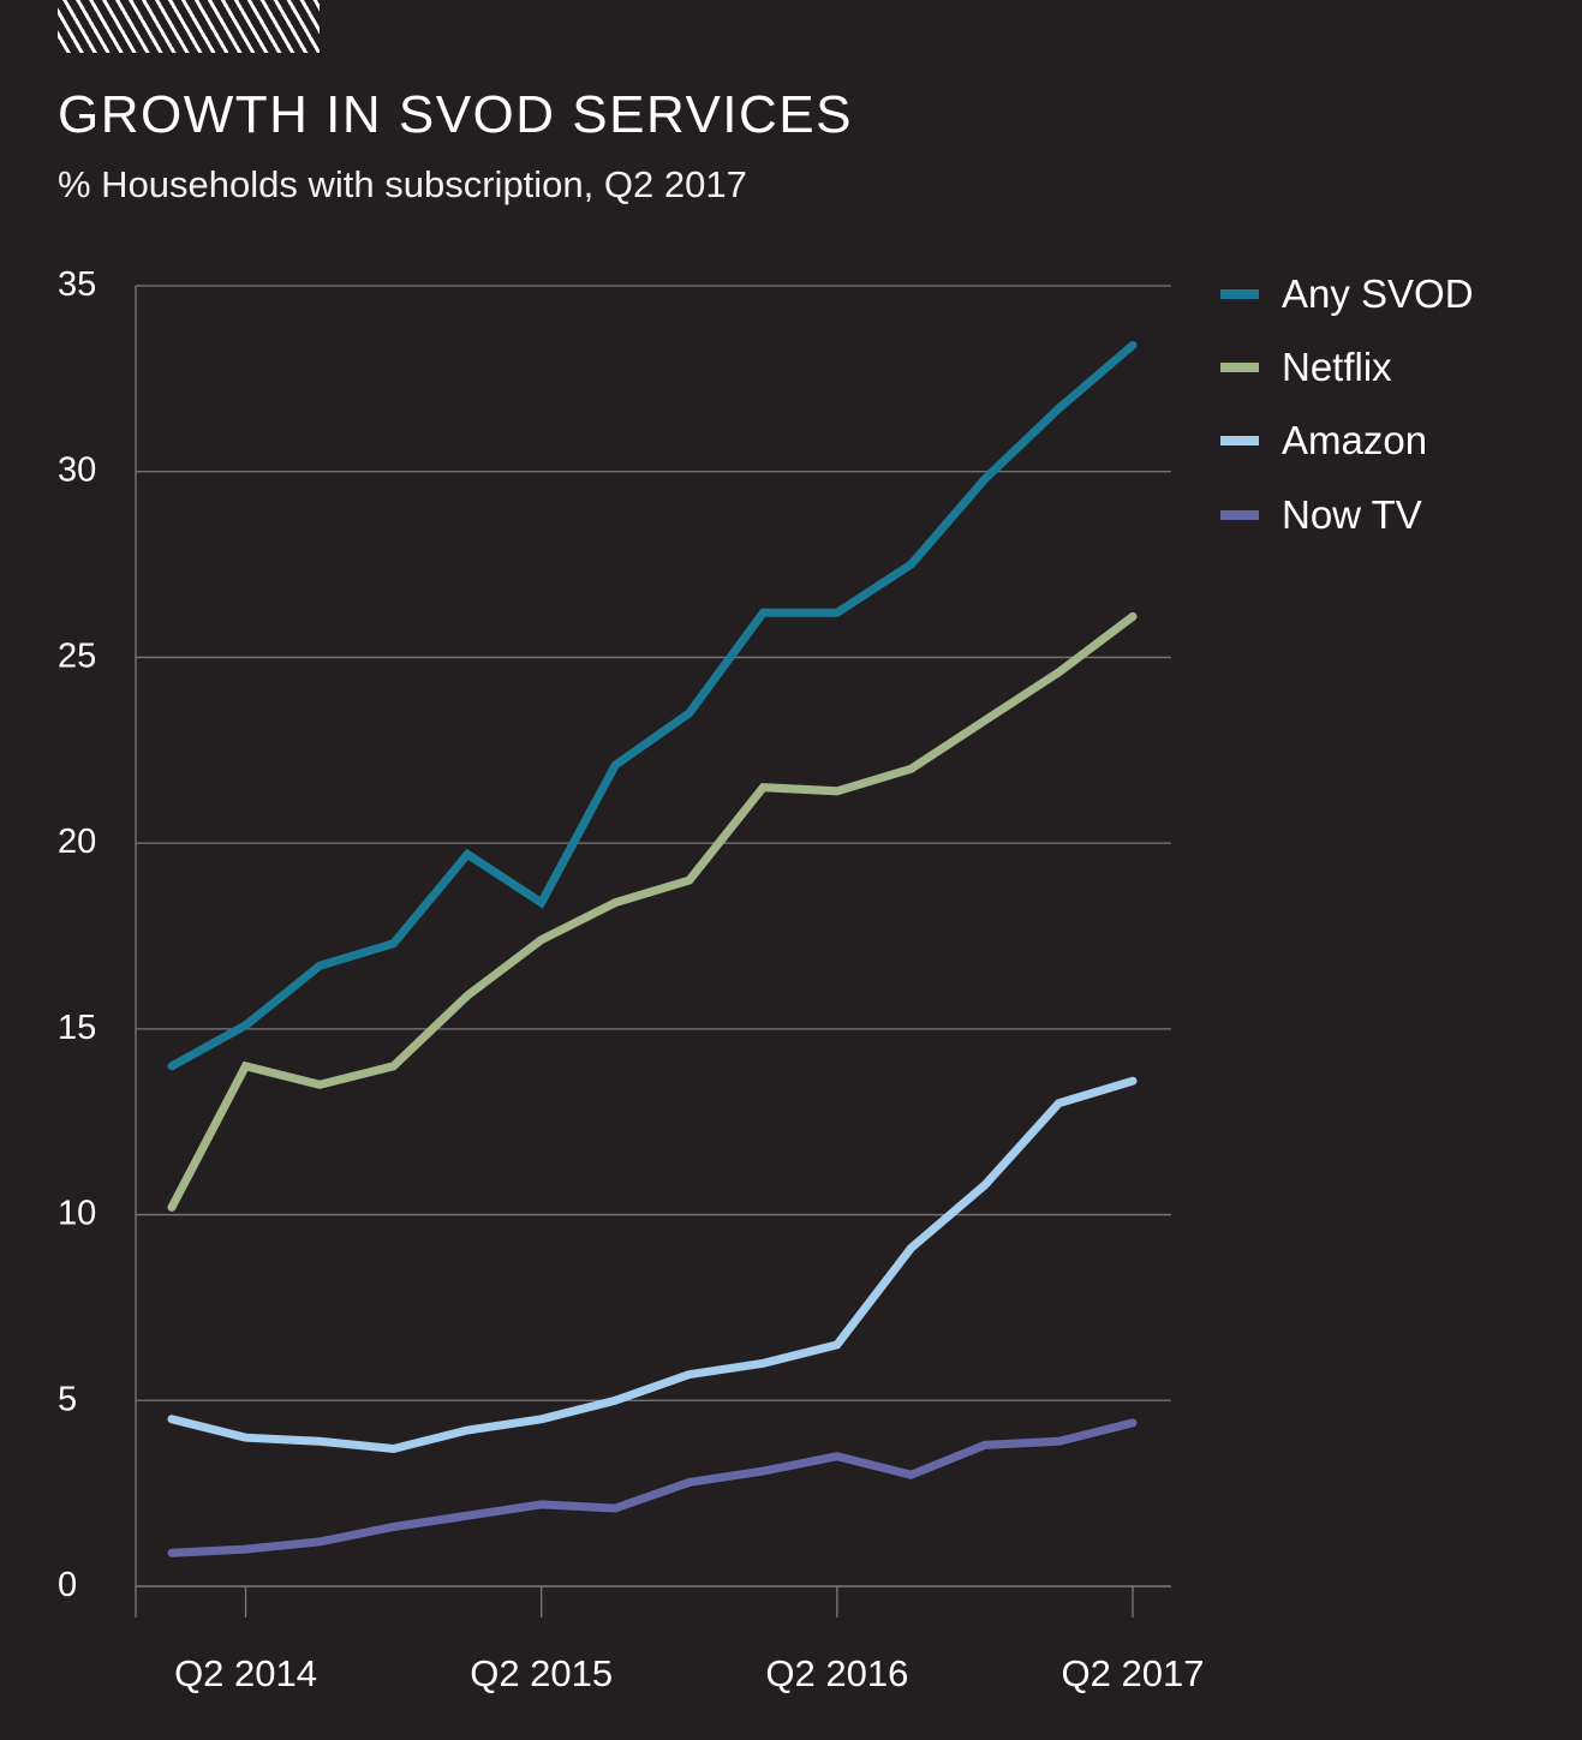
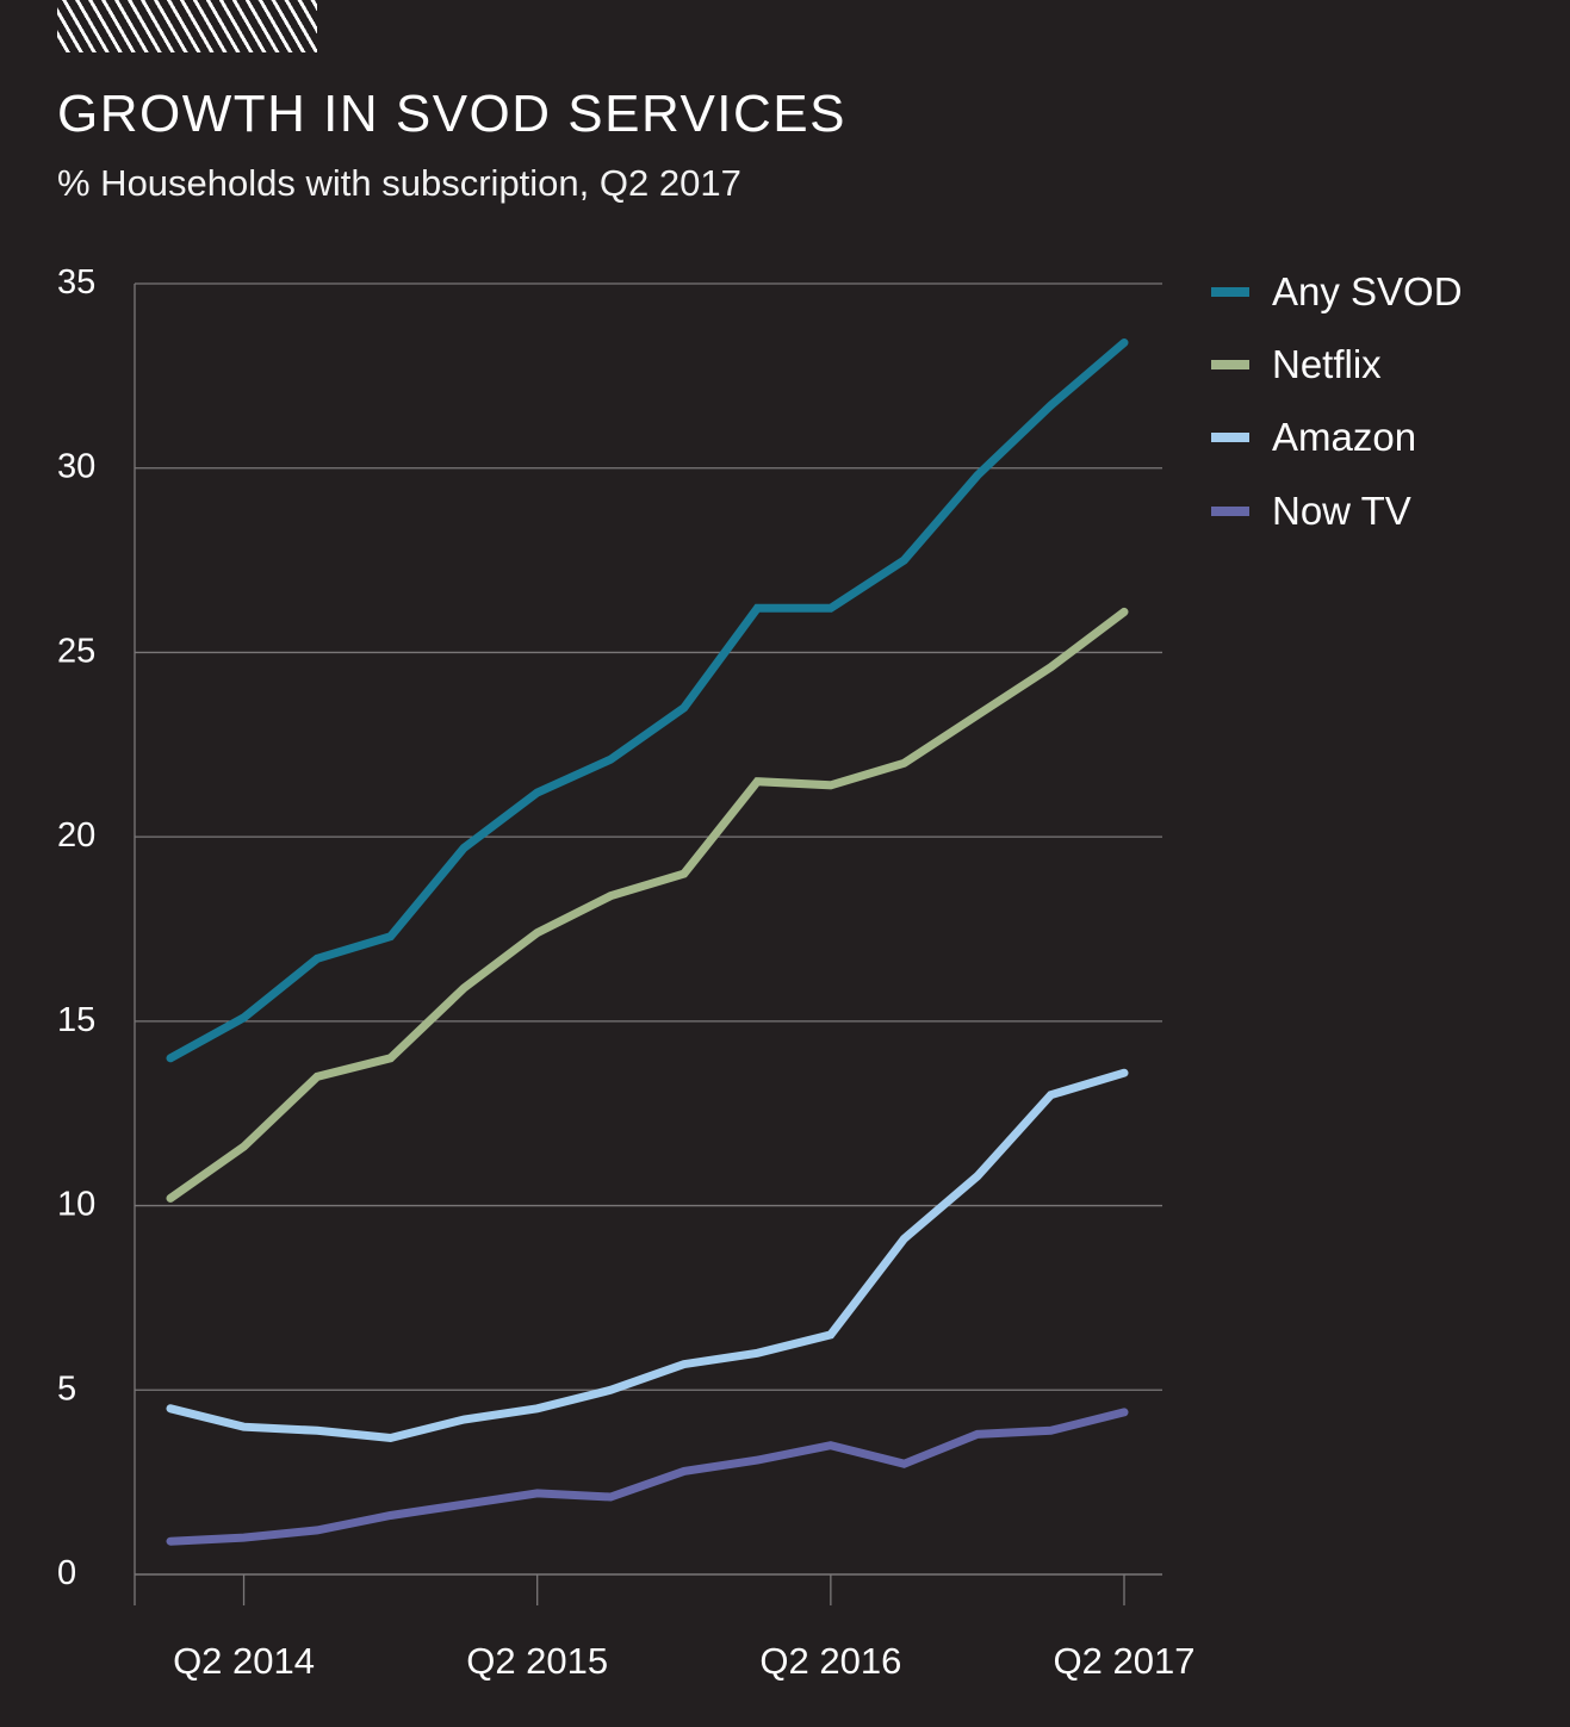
Netflix/Q2 2014: 14.0 -> 11.6
Any SVOD/Q2 2015: 18.4 -> 21.2
